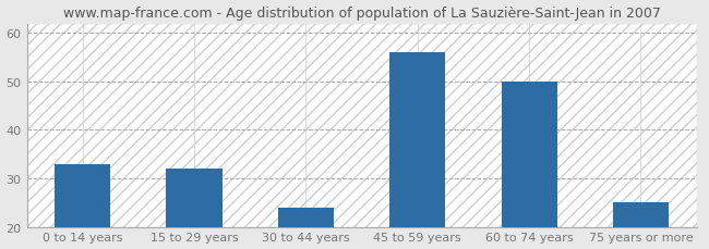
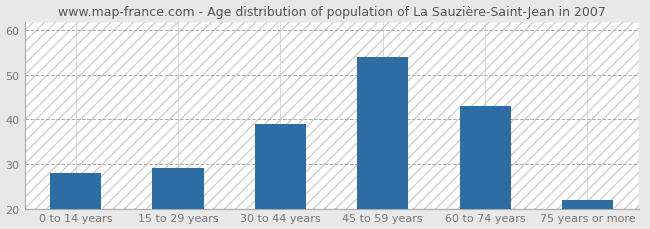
0 to 14 years: 33 -> 28
15 to 29 years: 32 -> 29
30 to 44 years: 24 -> 39
45 to 59 years: 56 -> 54
60 to 74 years: 50 -> 43
75 years or more: 25 -> 22
